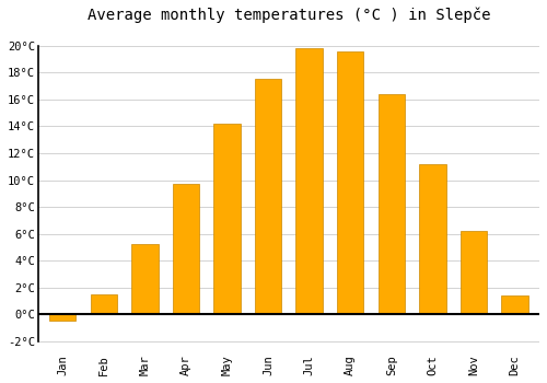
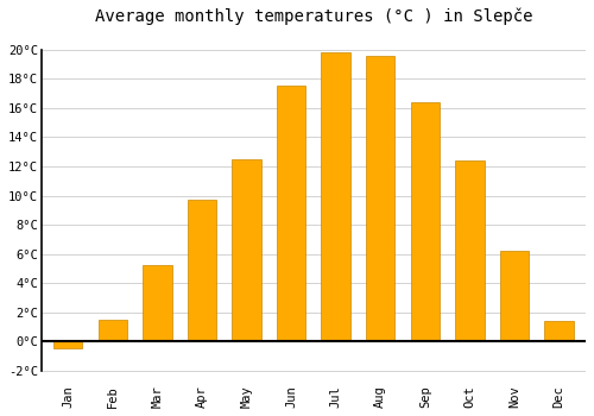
May: 14.2°C -> 12.5°C
Oct: 11.2°C -> 12.4°C
